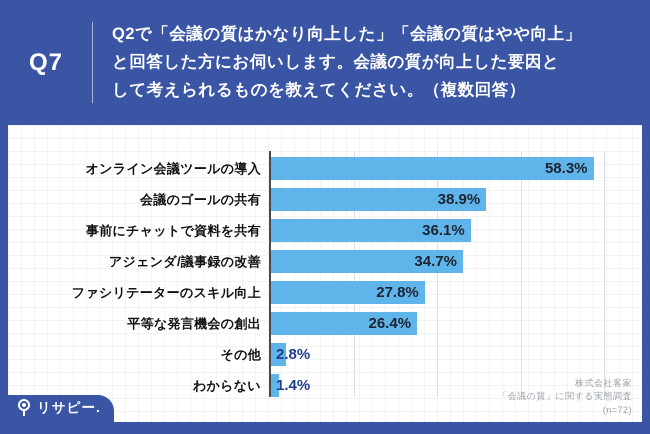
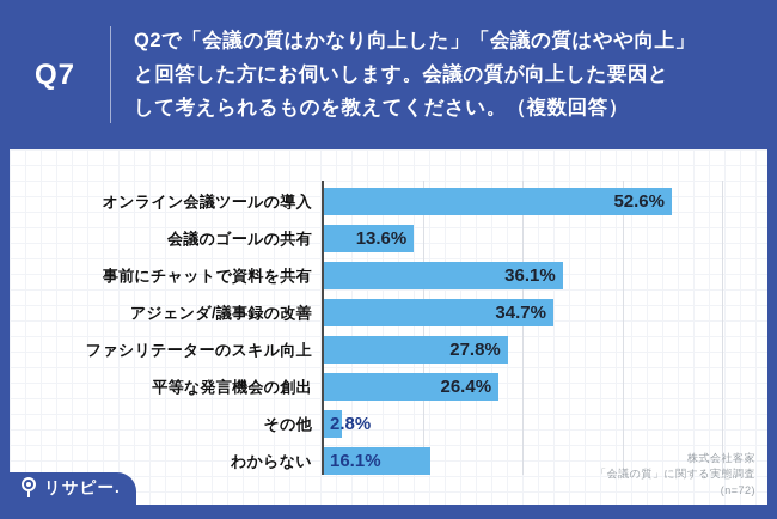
オンライン会議ツールの導入: 58.3% -> 52.6%
会議のゴールの共有: 38.9% -> 13.6%
わからない: 1.4% -> 16.1%
